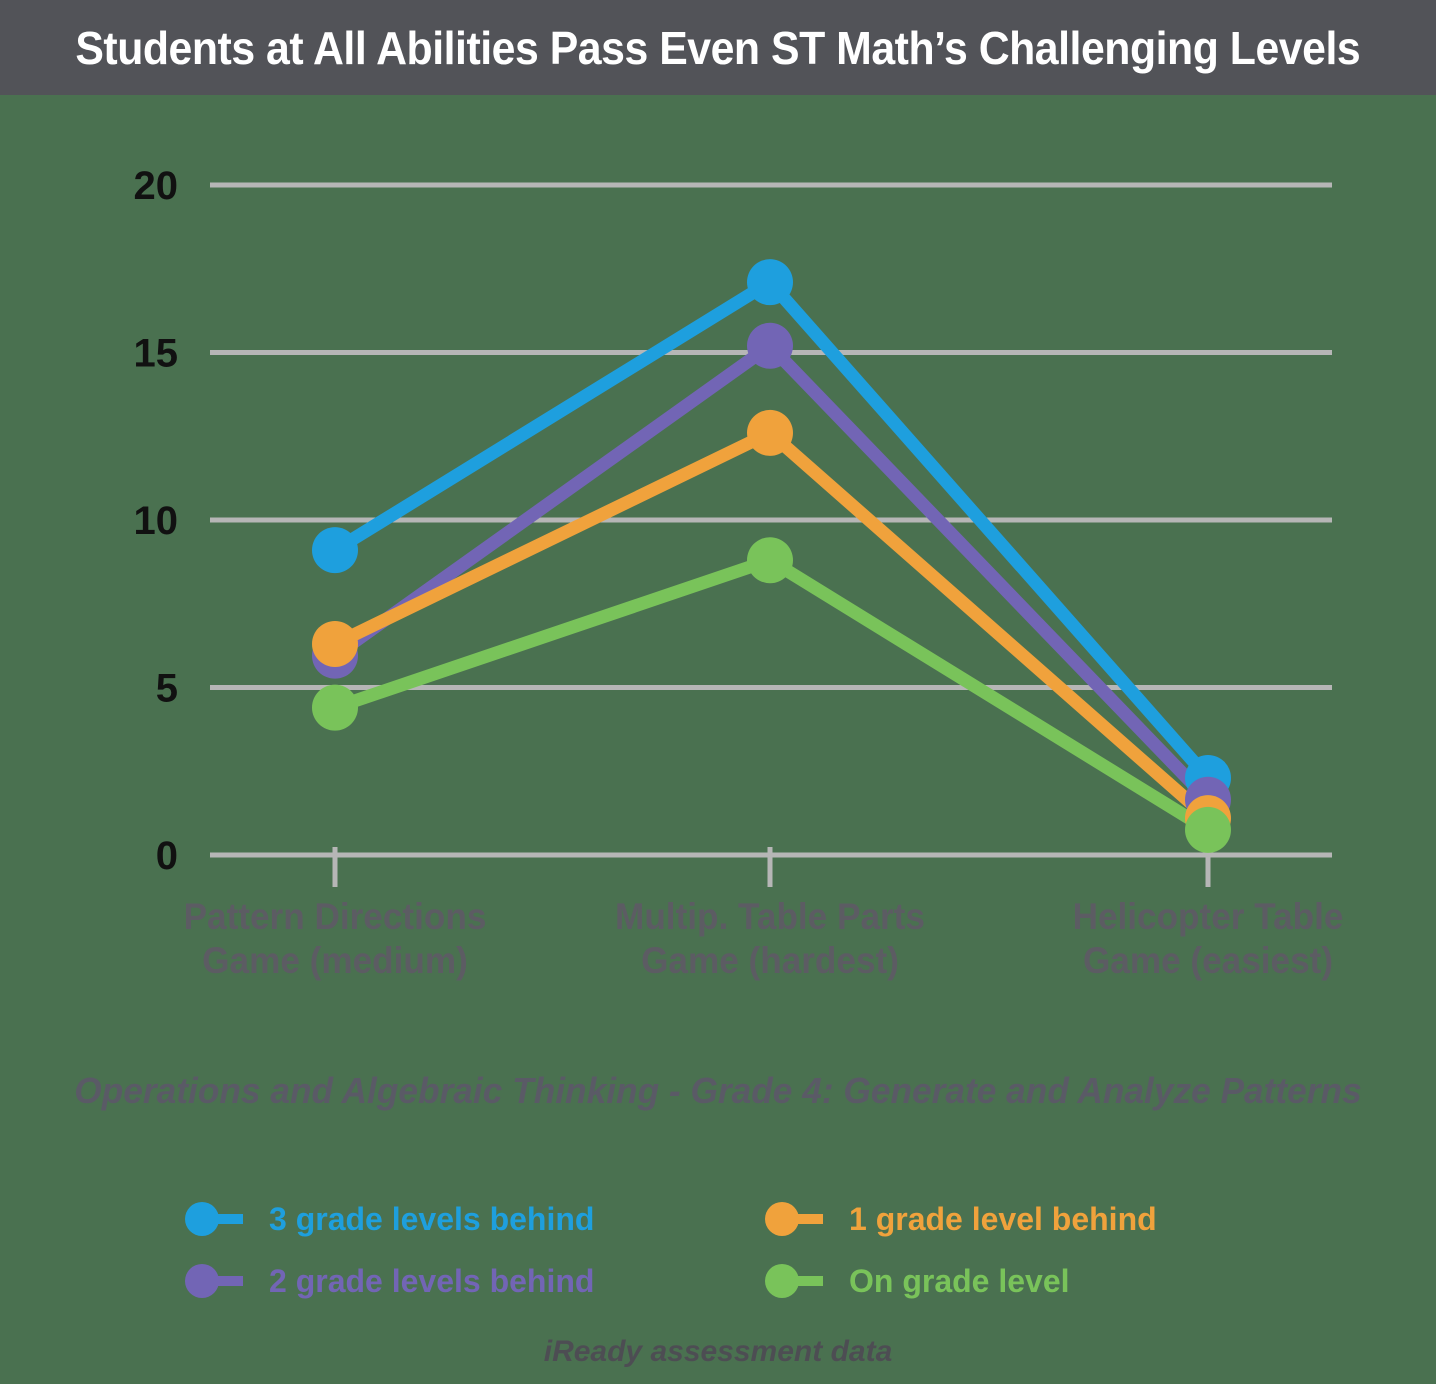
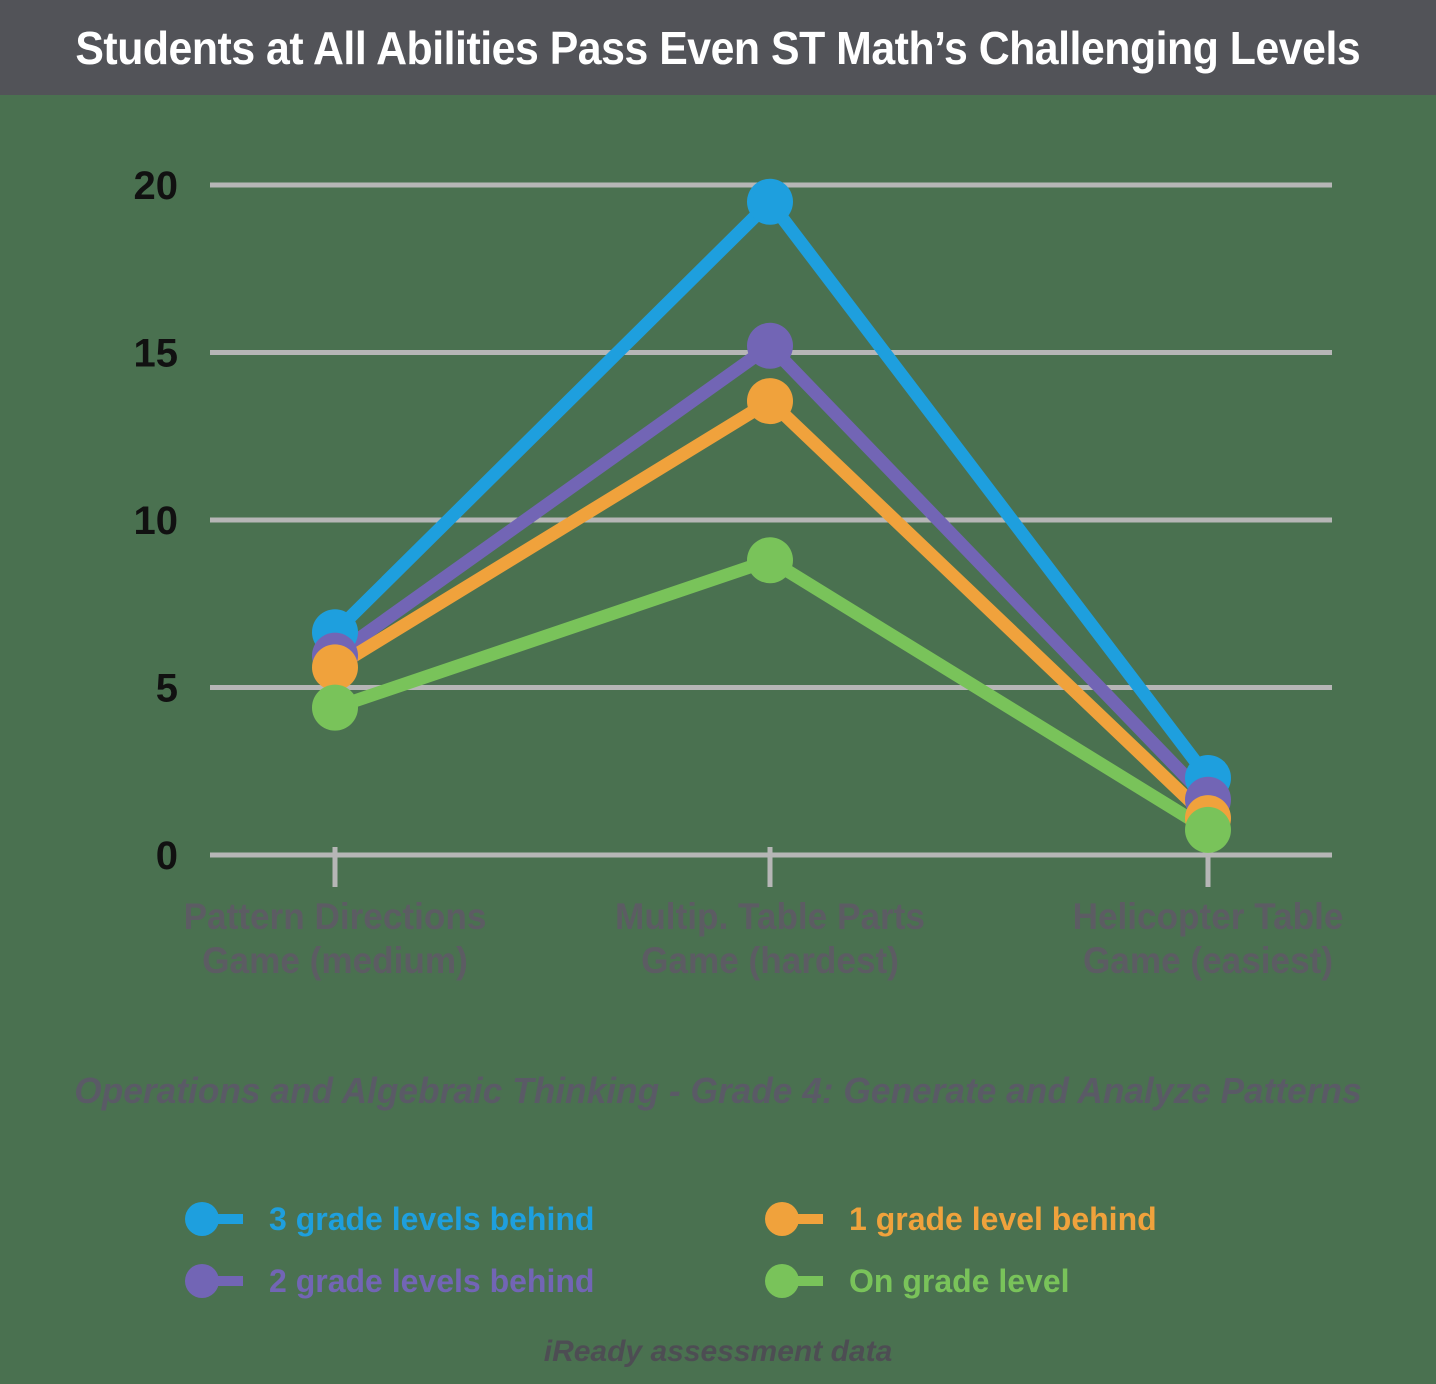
3 grade levels behind/Pattern Directions Game (medium): 9.1 -> 6.7
1 grade level behind/Pattern Directions Game (medium): 6.3 -> 5.6
3 grade levels behind/Multip. Table Parts Game (hardest): 17.1 -> 19.5
1 grade level behind/Multip. Table Parts Game (hardest): 12.6 -> 13.6
